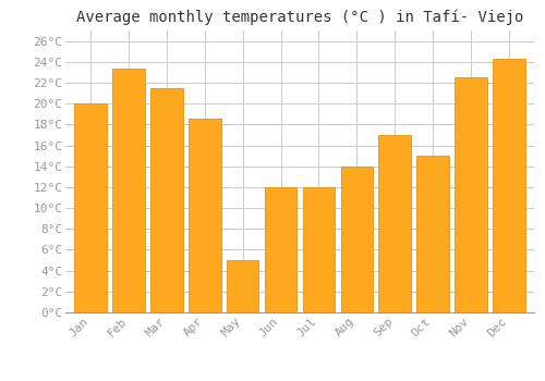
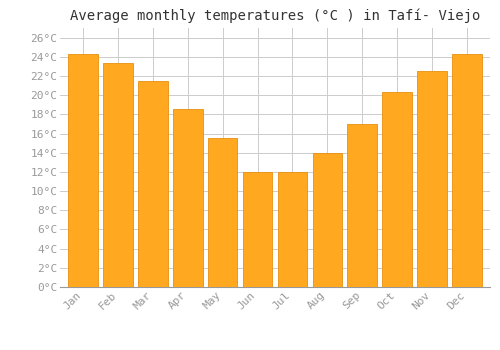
Jan: 20.0°C -> 24.3°C
May: 5.0°C -> 15.5°C
Oct: 15.0°C -> 20.3°C
